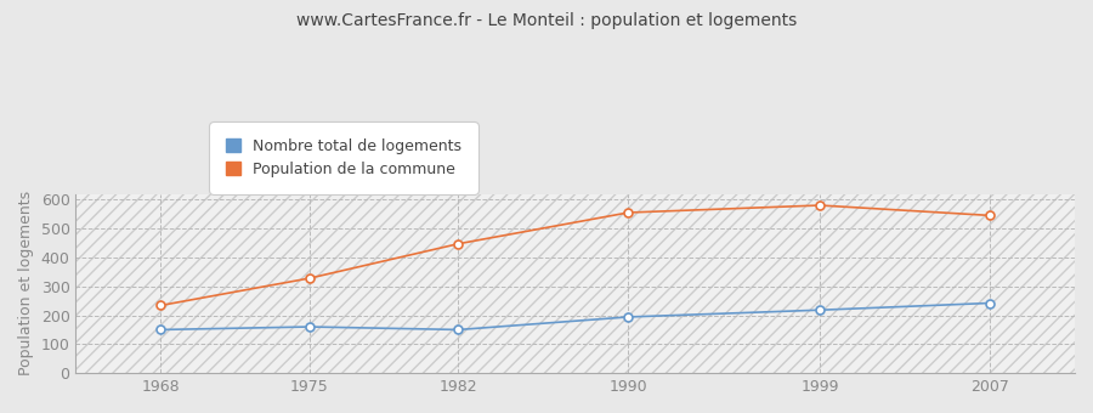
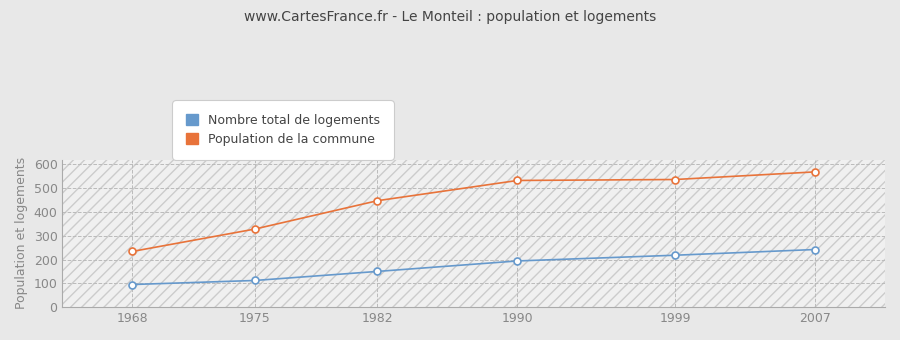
Nombre total de logements/1968: 150 -> 95
Nombre total de logements/1975: 160 -> 112
Population de la commune/1990: 555 -> 532
Population de la commune/1999: 580 -> 536
Population de la commune/2007: 545 -> 568
